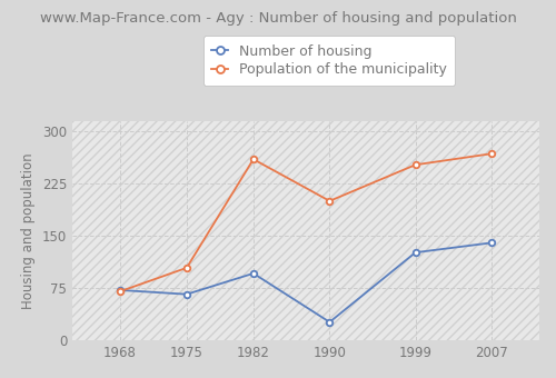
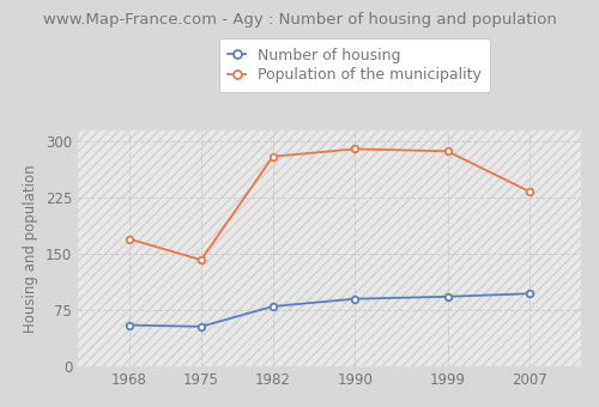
Number of housing/1968: 72 -> 55
Population of the municipality/1968: 70 -> 170
Number of housing/1975: 66 -> 53
Population of the municipality/1975: 104 -> 142
Number of housing/1982: 96 -> 80
Population of the municipality/1982: 260 -> 280
Number of housing/1990: 26 -> 90
Population of the municipality/1990: 200 -> 290
Number of housing/1999: 126 -> 93
Population of the municipality/1999: 252 -> 287
Number of housing/2007: 140 -> 97
Population of the municipality/2007: 268 -> 233
